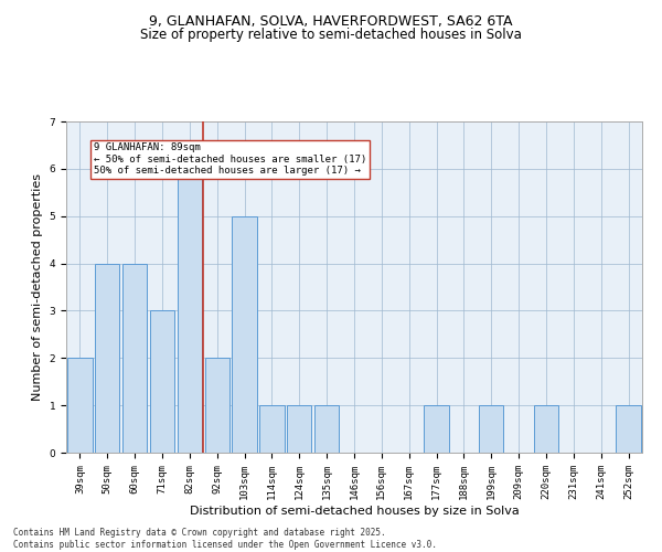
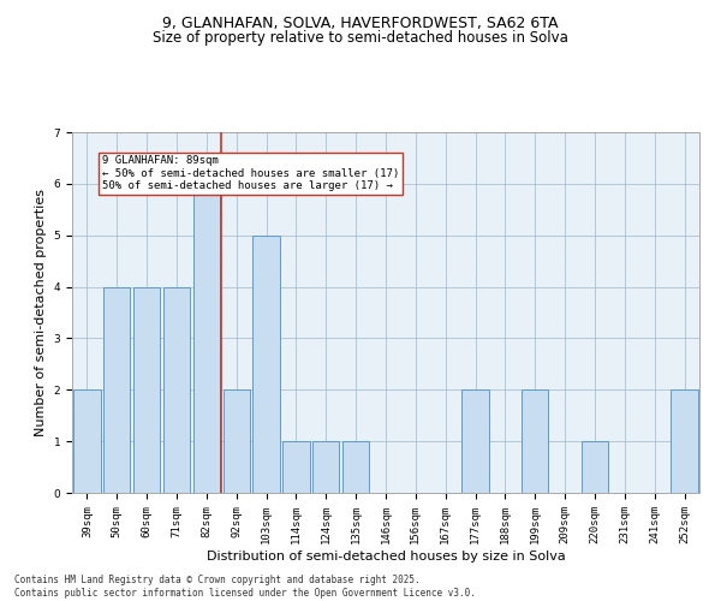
71sqm: 3 -> 4
177sqm: 1 -> 2
199sqm: 1 -> 2
252sqm: 1 -> 2
